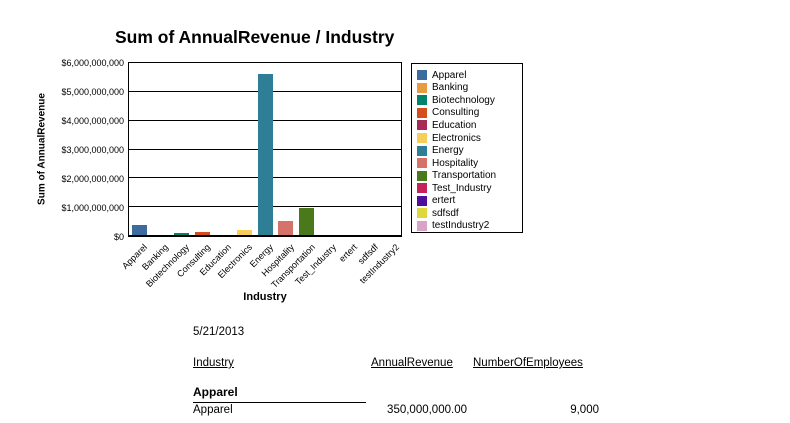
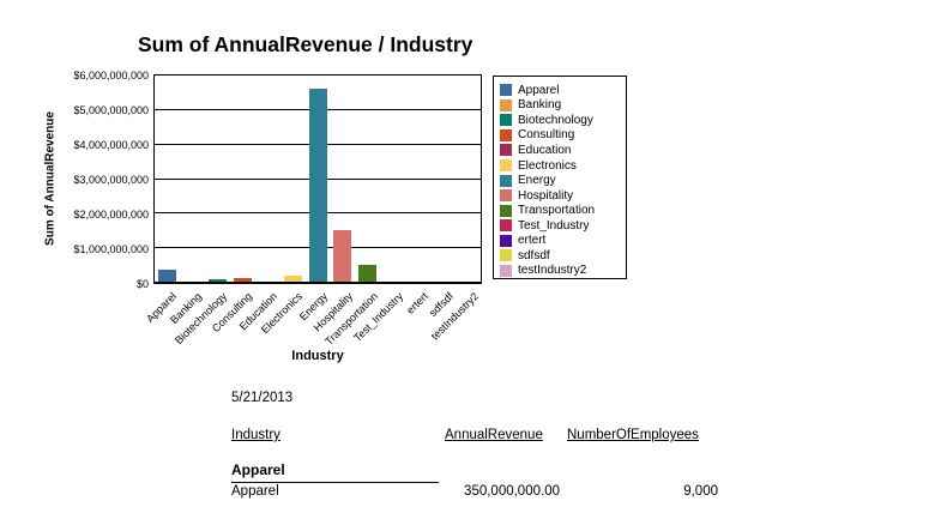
Hospitality: $500000000 -> $1500000000
Transportation: $1000000000 -> $500000000
